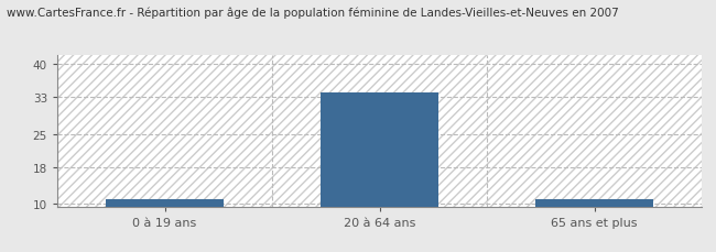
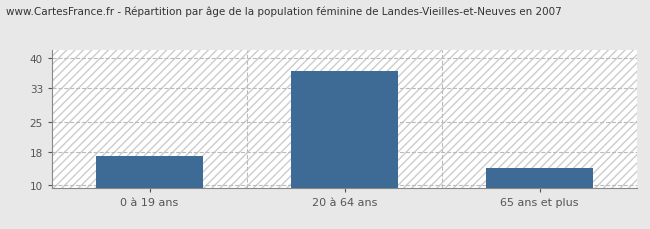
0 à 19 ans: 11 -> 17
20 à 64 ans: 34 -> 37
65 ans et plus: 11 -> 14
